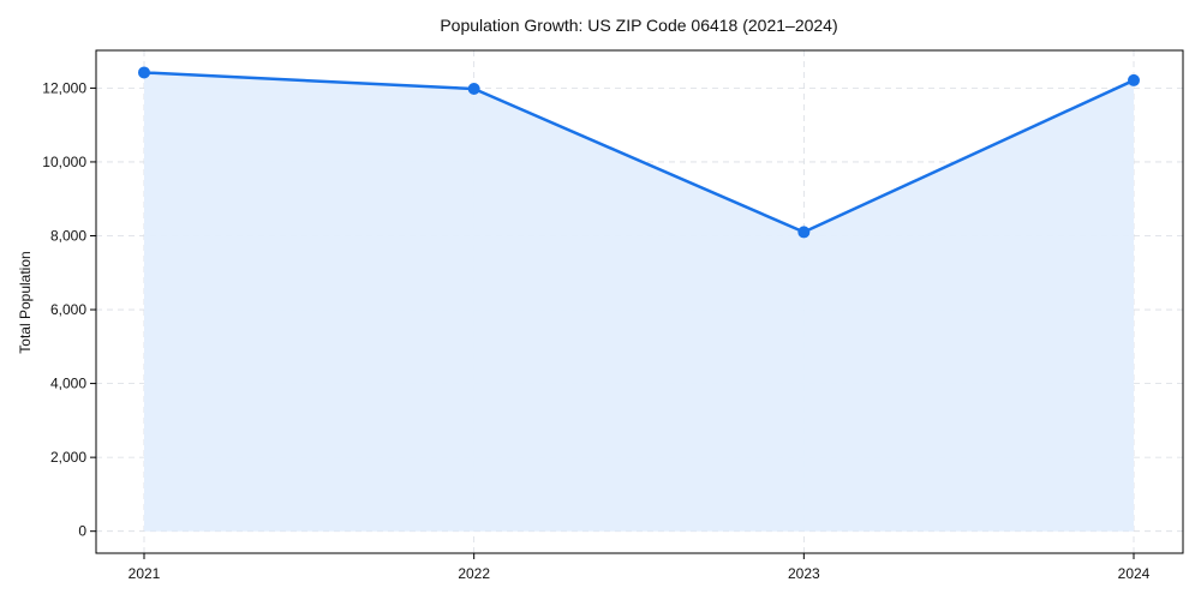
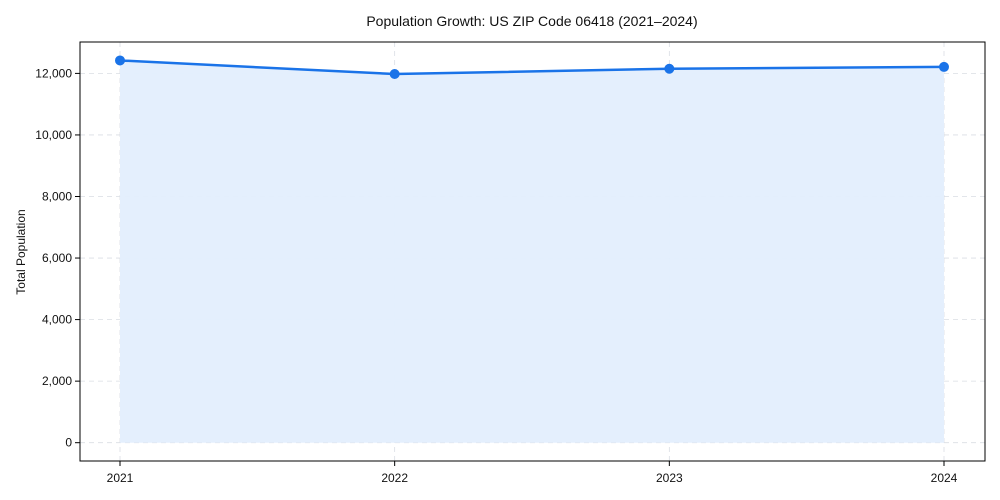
2023: 8100 -> 12200
